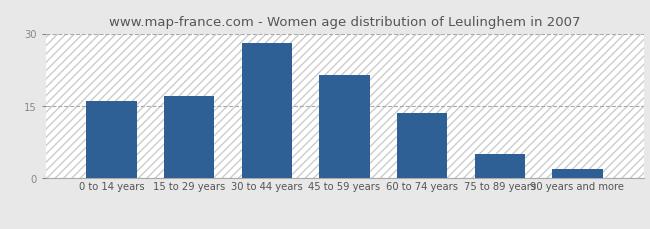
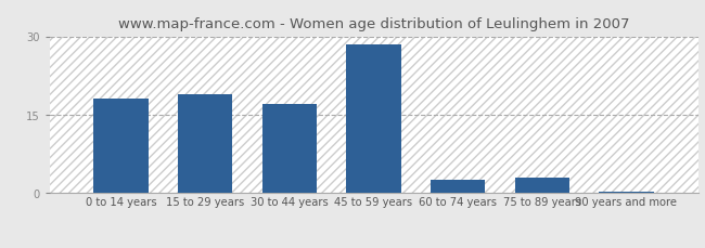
0 to 14 years: 16.0 -> 18.0
15 to 29 years: 17.0 -> 19.0
30 to 44 years: 28.0 -> 17.0
45 to 59 years: 21.5 -> 28.5
60 to 74 years: 13.5 -> 2.5
75 to 89 years: 5.0 -> 3.0
90 years and more: 2.0 -> 0.3
